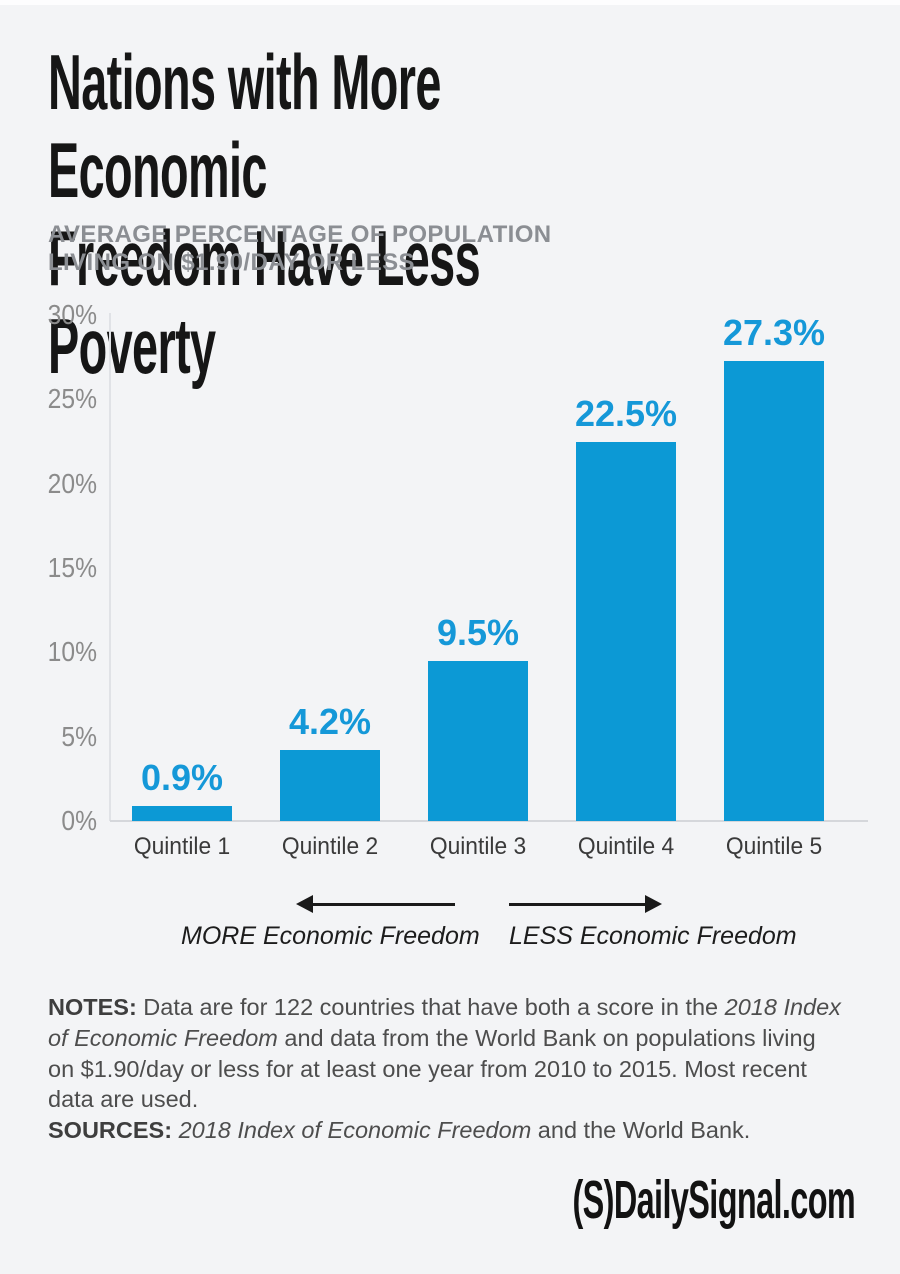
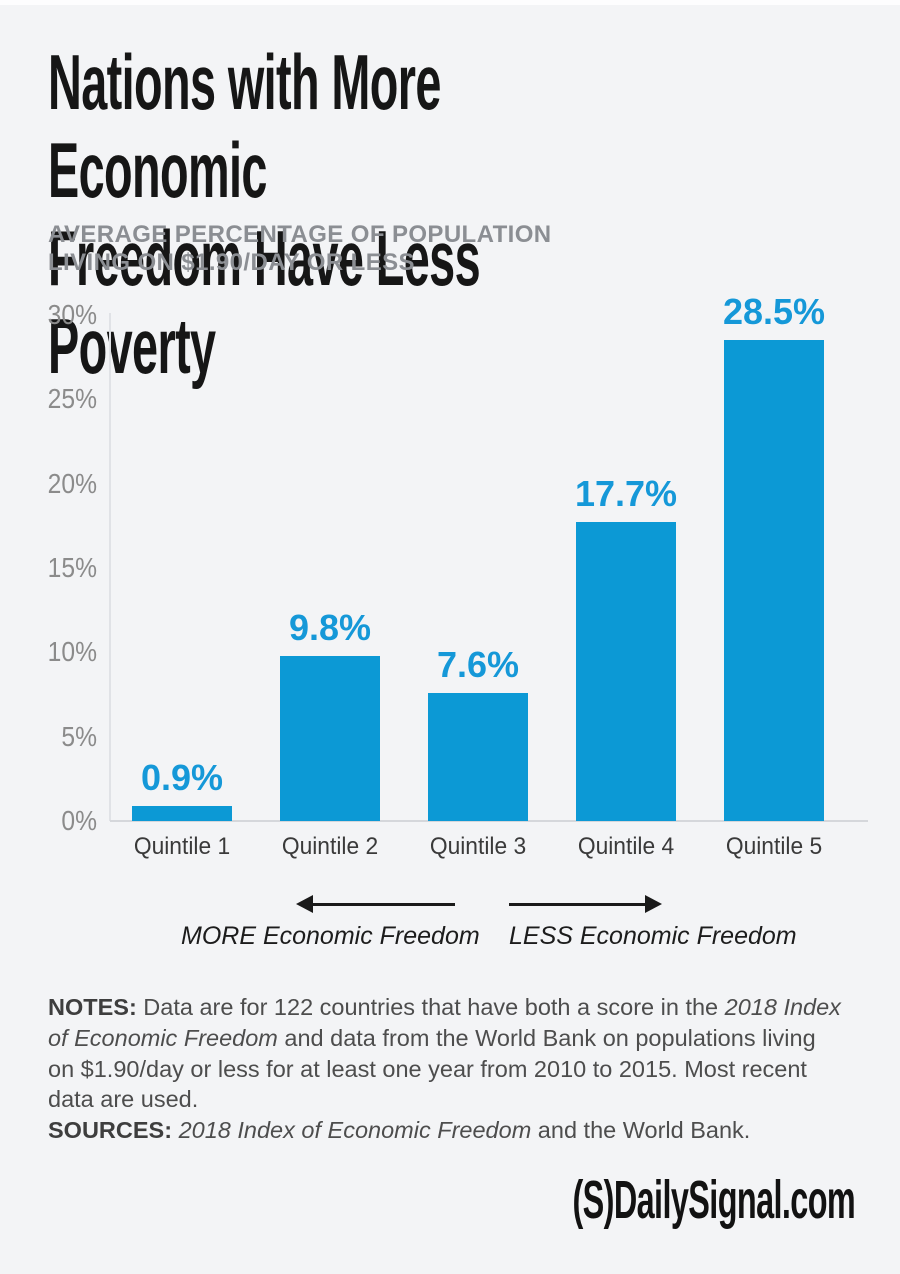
Quintile 2: 4.2% -> 9.8%
Quintile 3: 9.5% -> 7.6%
Quintile 4: 22.5% -> 17.7%
Quintile 5: 27.3% -> 28.5%
